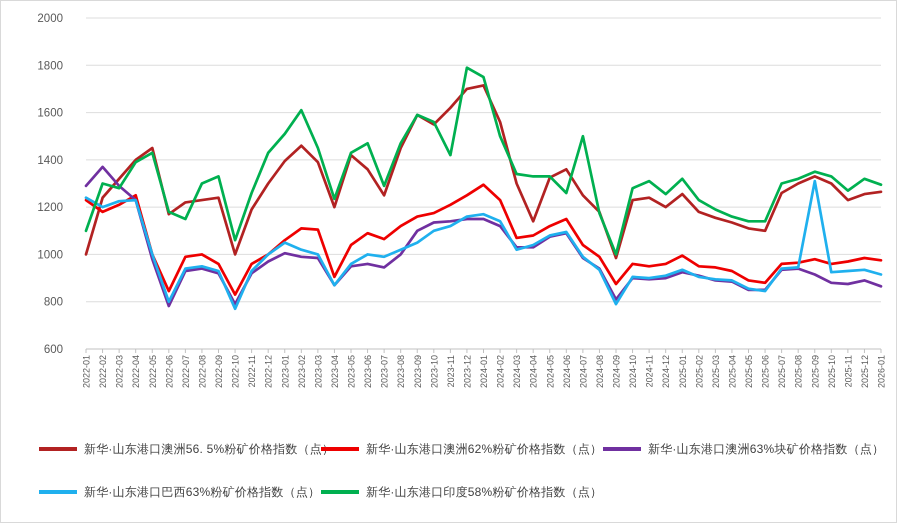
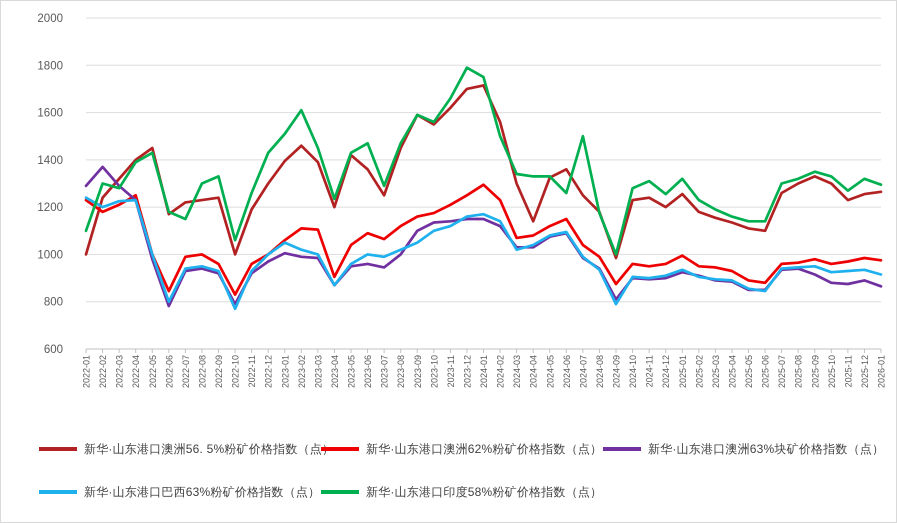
新华·山东港口印度58%粉矿价格指数（点）/2023-11: 1420 -> 1660
新华·山东港口巴西63%粉矿价格指数（点）/2025-09: 1310 -> 950
